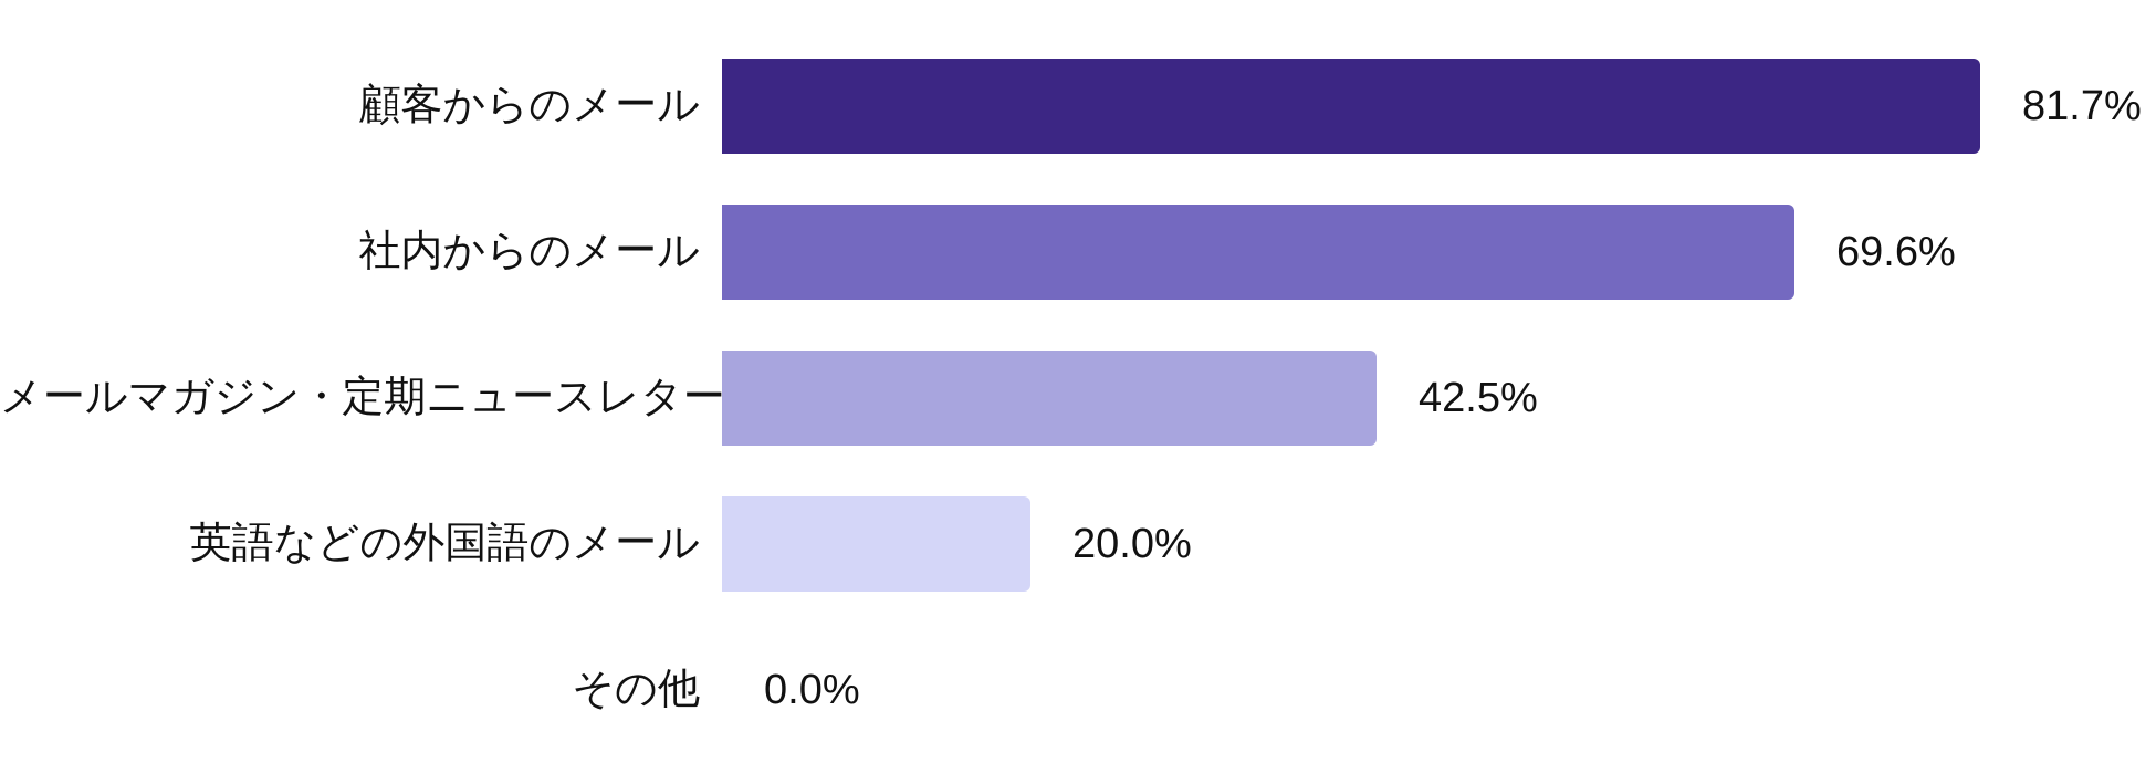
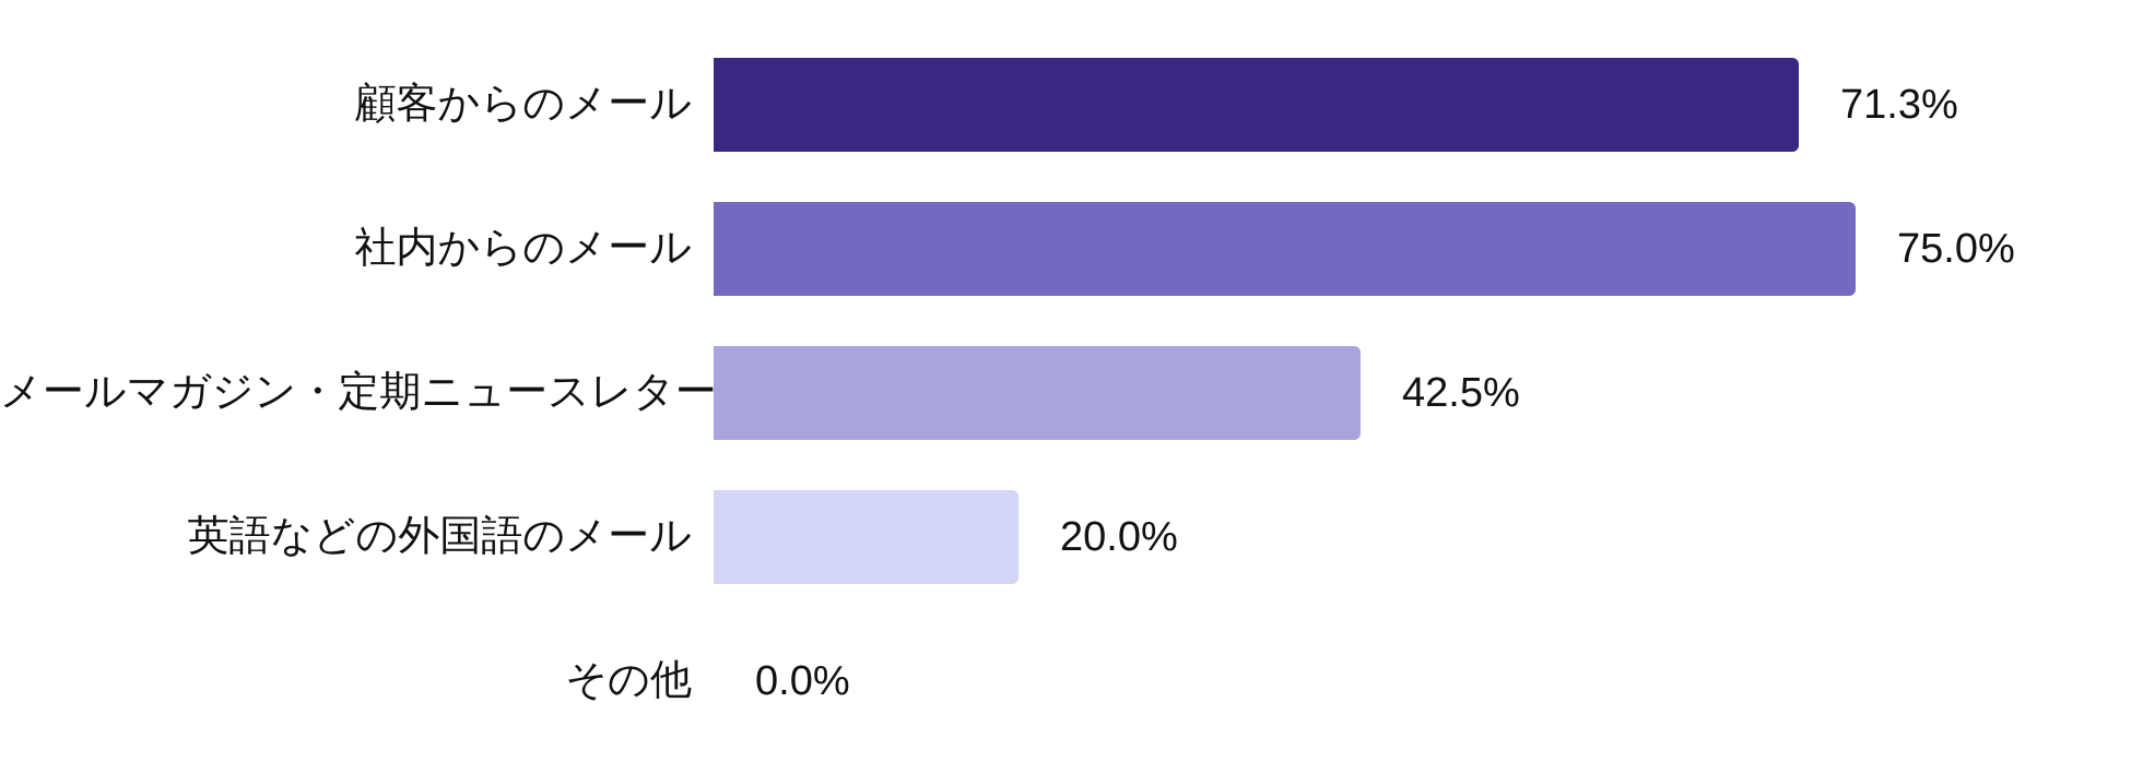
顧客からのメール: 81.7% -> 71.3%
社内からのメール: 69.6% -> 75.0%
